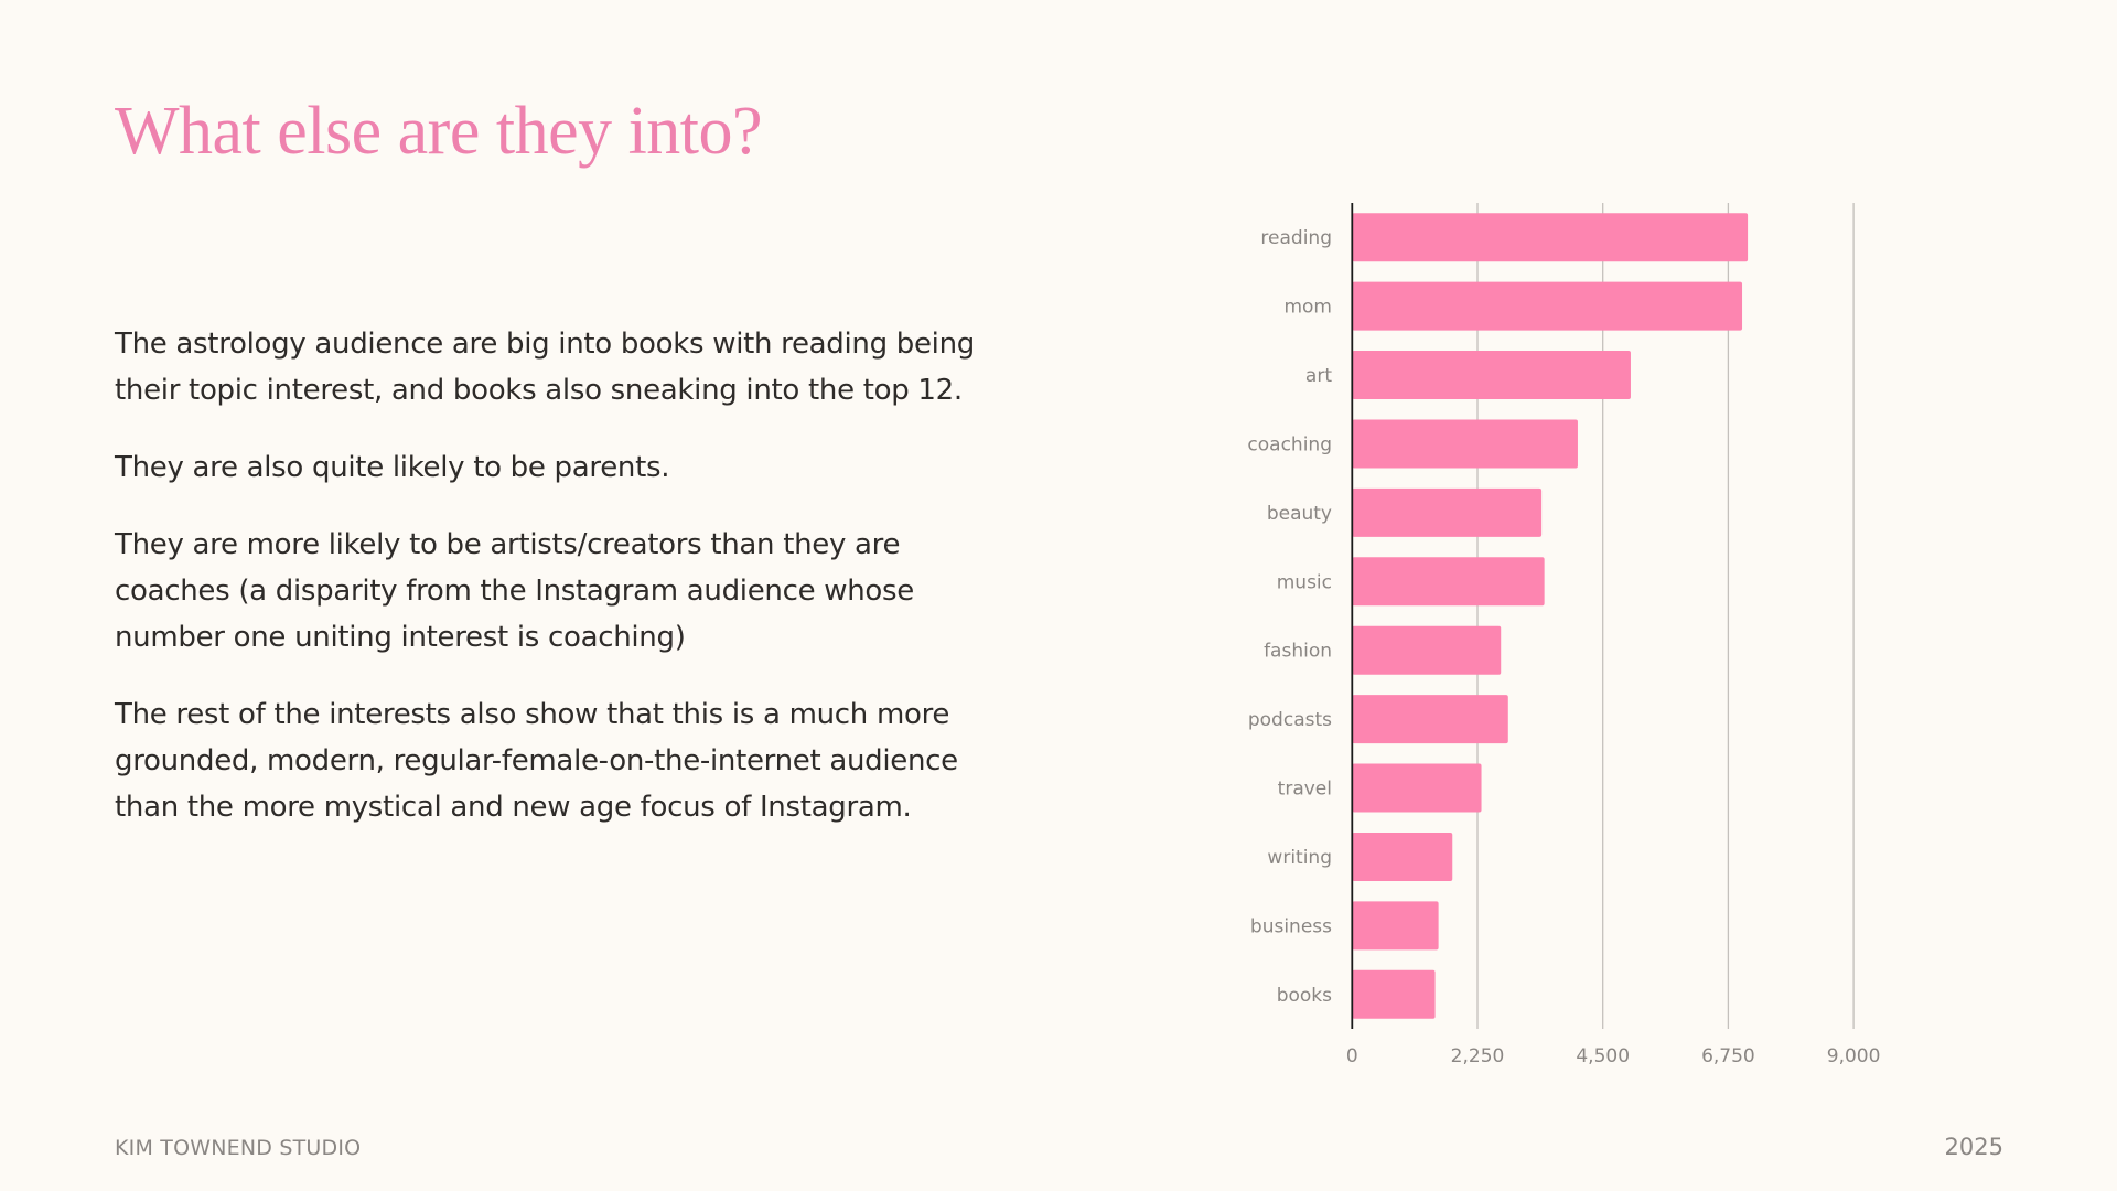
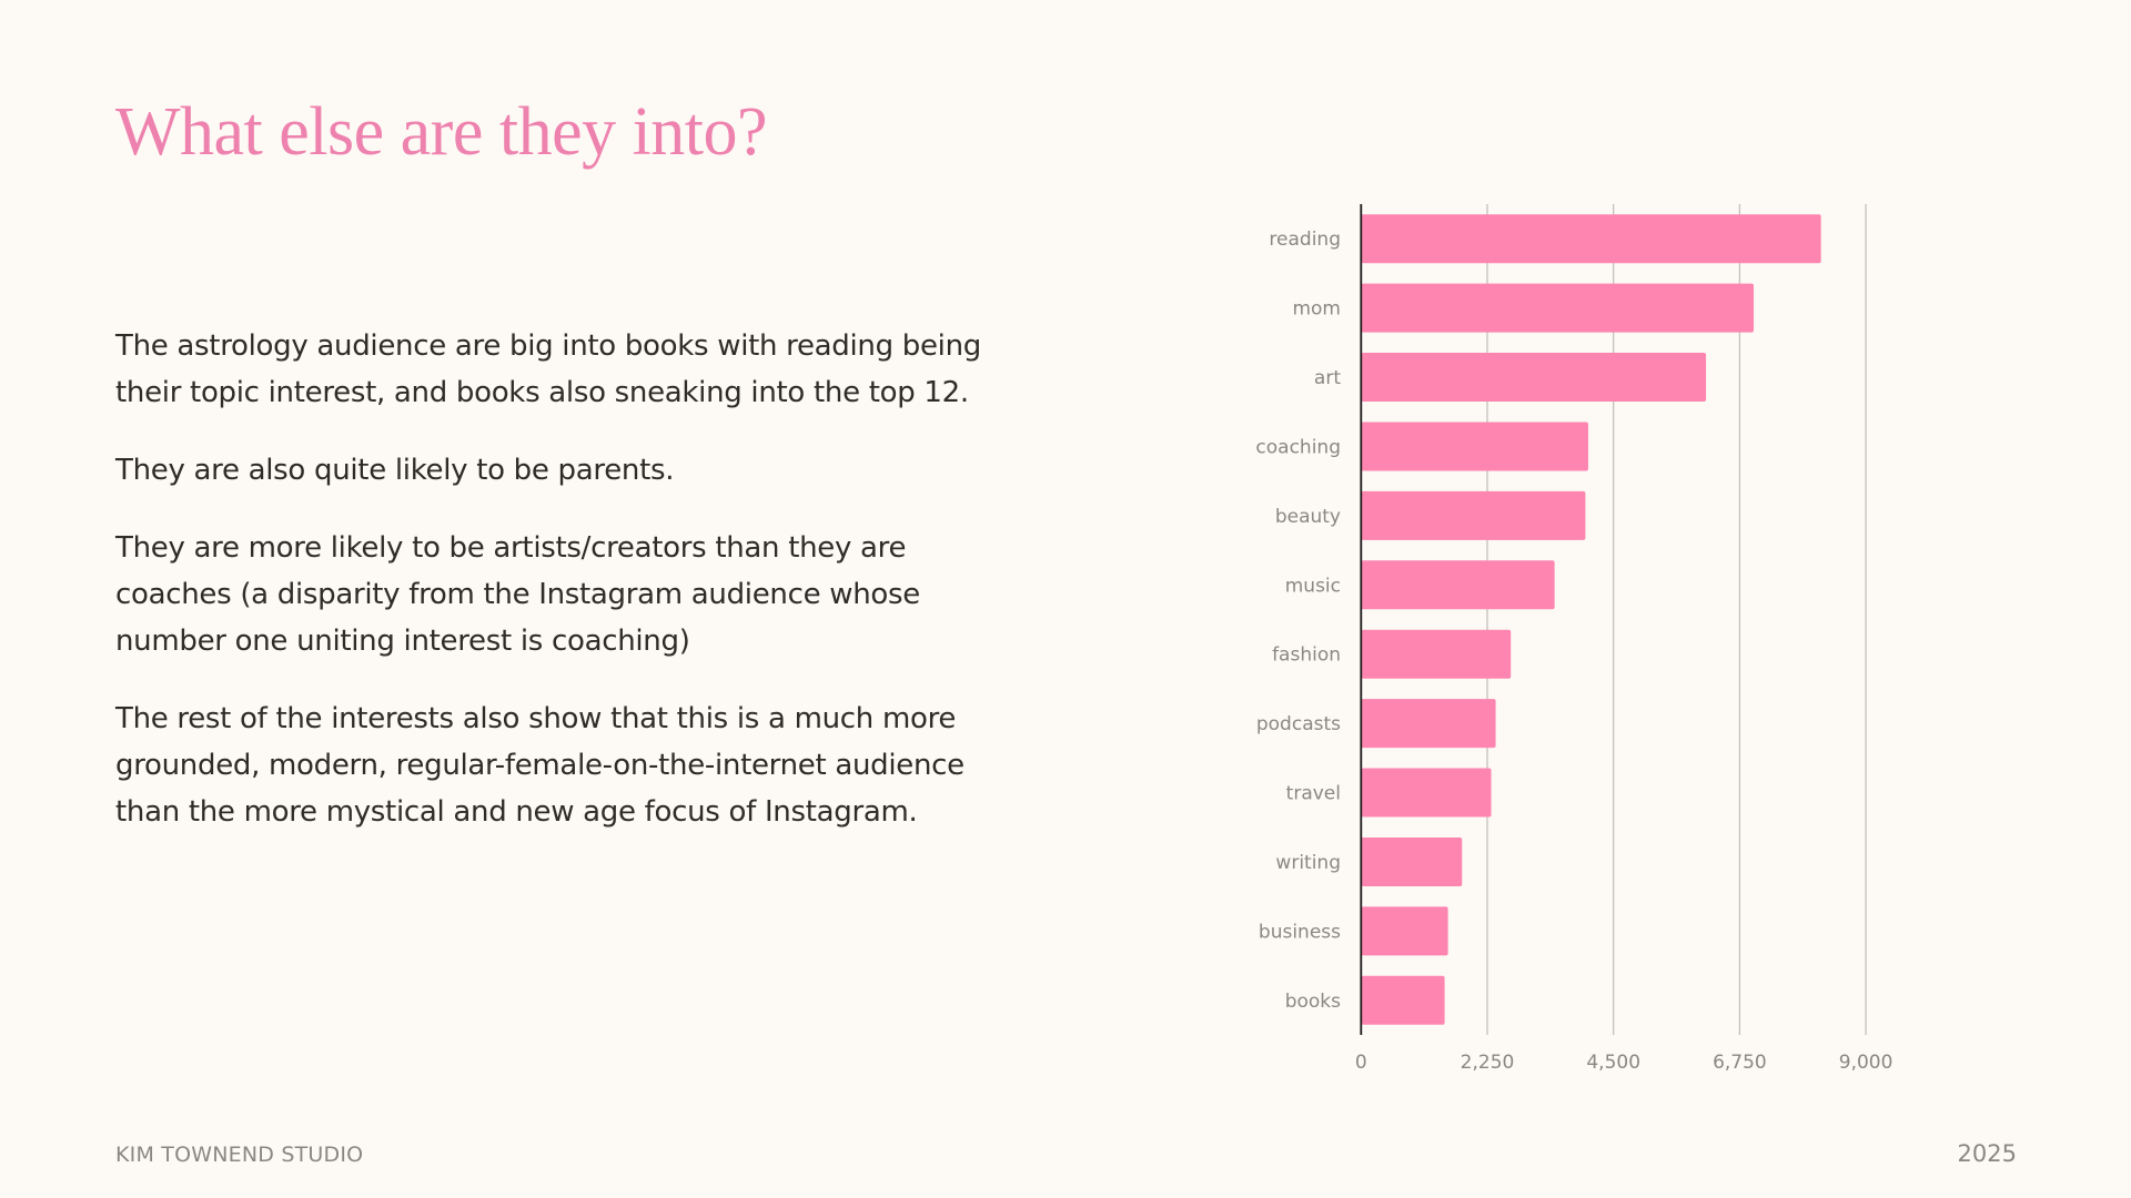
reading: 7100 -> 8200
art: 5000 -> 6200
beauty: 3400 -> 4000
podcasts: 2800 -> 2400
